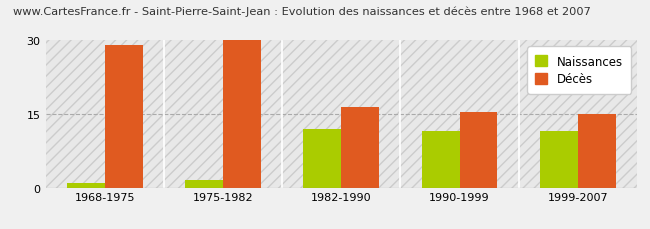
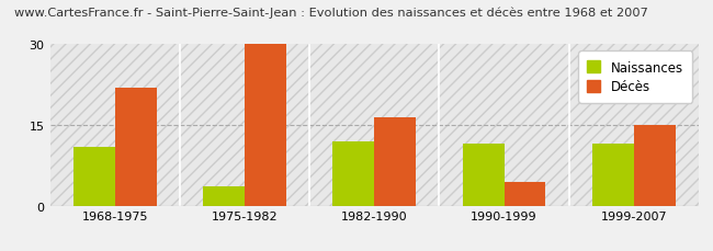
Naissances/1968-1975: 1.0 -> 11.0
Décès/1968-1975: 29.0 -> 22.0
Naissances/1975-1982: 1.5 -> 3.5
Décès/1990-1999: 15.5 -> 4.5
